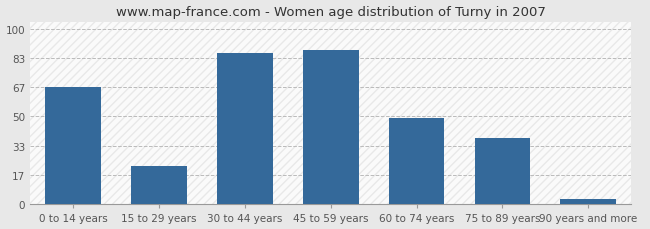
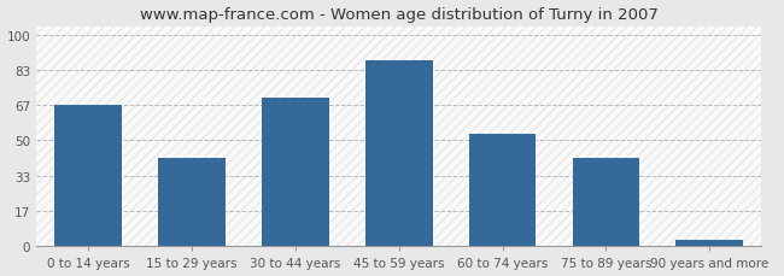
15 to 29 years: 22 -> 42
30 to 44 years: 86 -> 70
60 to 74 years: 49 -> 53
75 to 89 years: 38 -> 42
